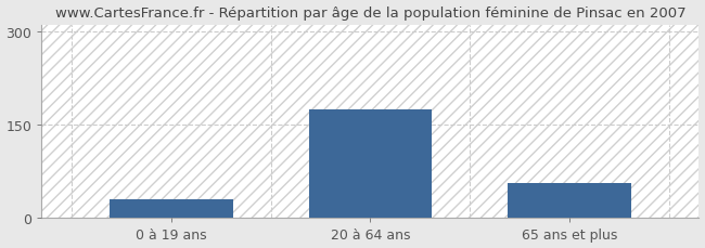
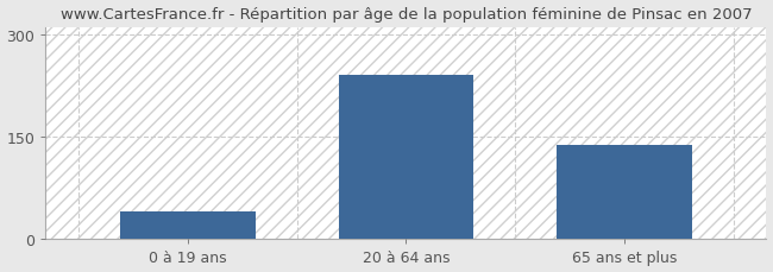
0 à 19 ans: 30 -> 40
20 à 64 ans: 175 -> 240
65 ans et plus: 57 -> 138
